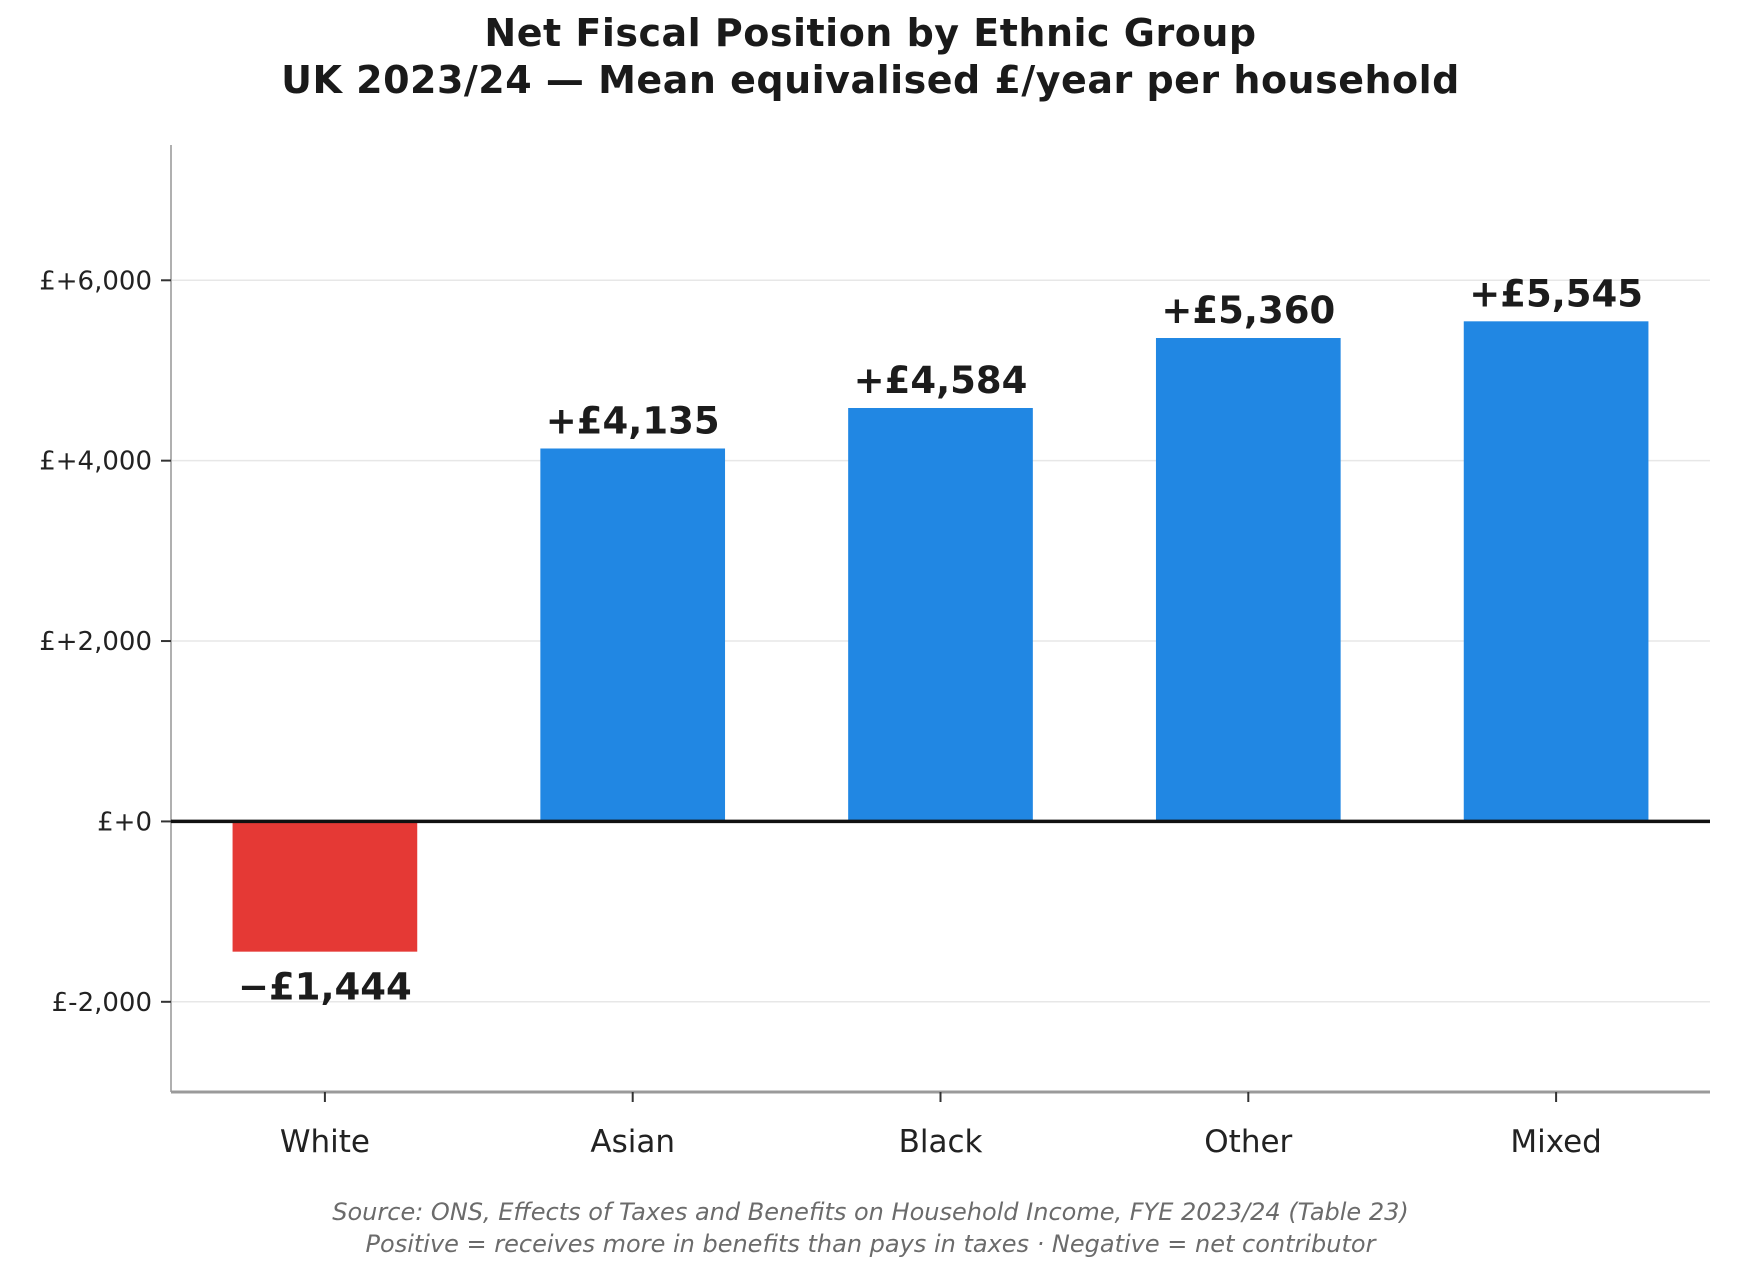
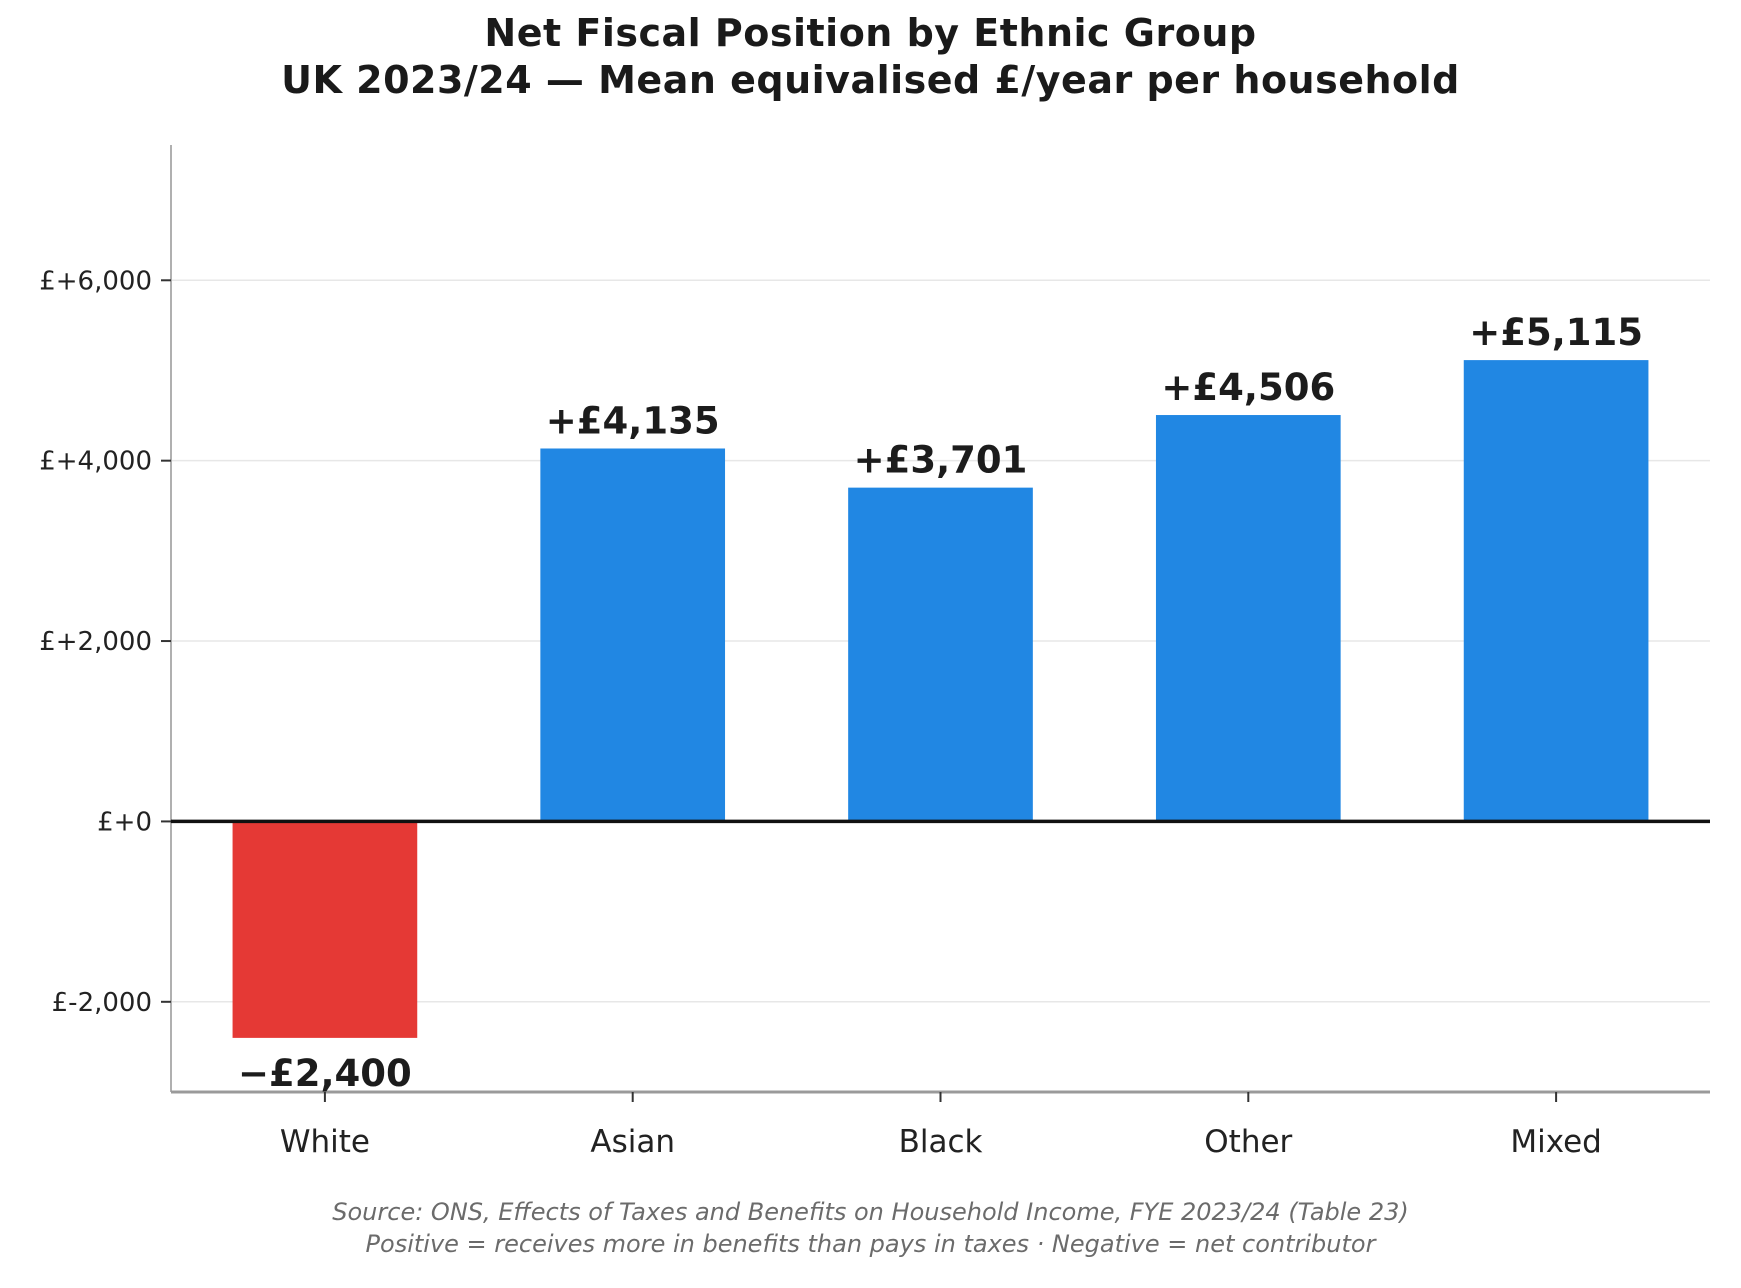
White: −£1,444 -> −£2,400
Black: +£4,584 -> +£3,701
Other: +£5,360 -> +£4,506
Mixed: +£5,545 -> +£5,115
